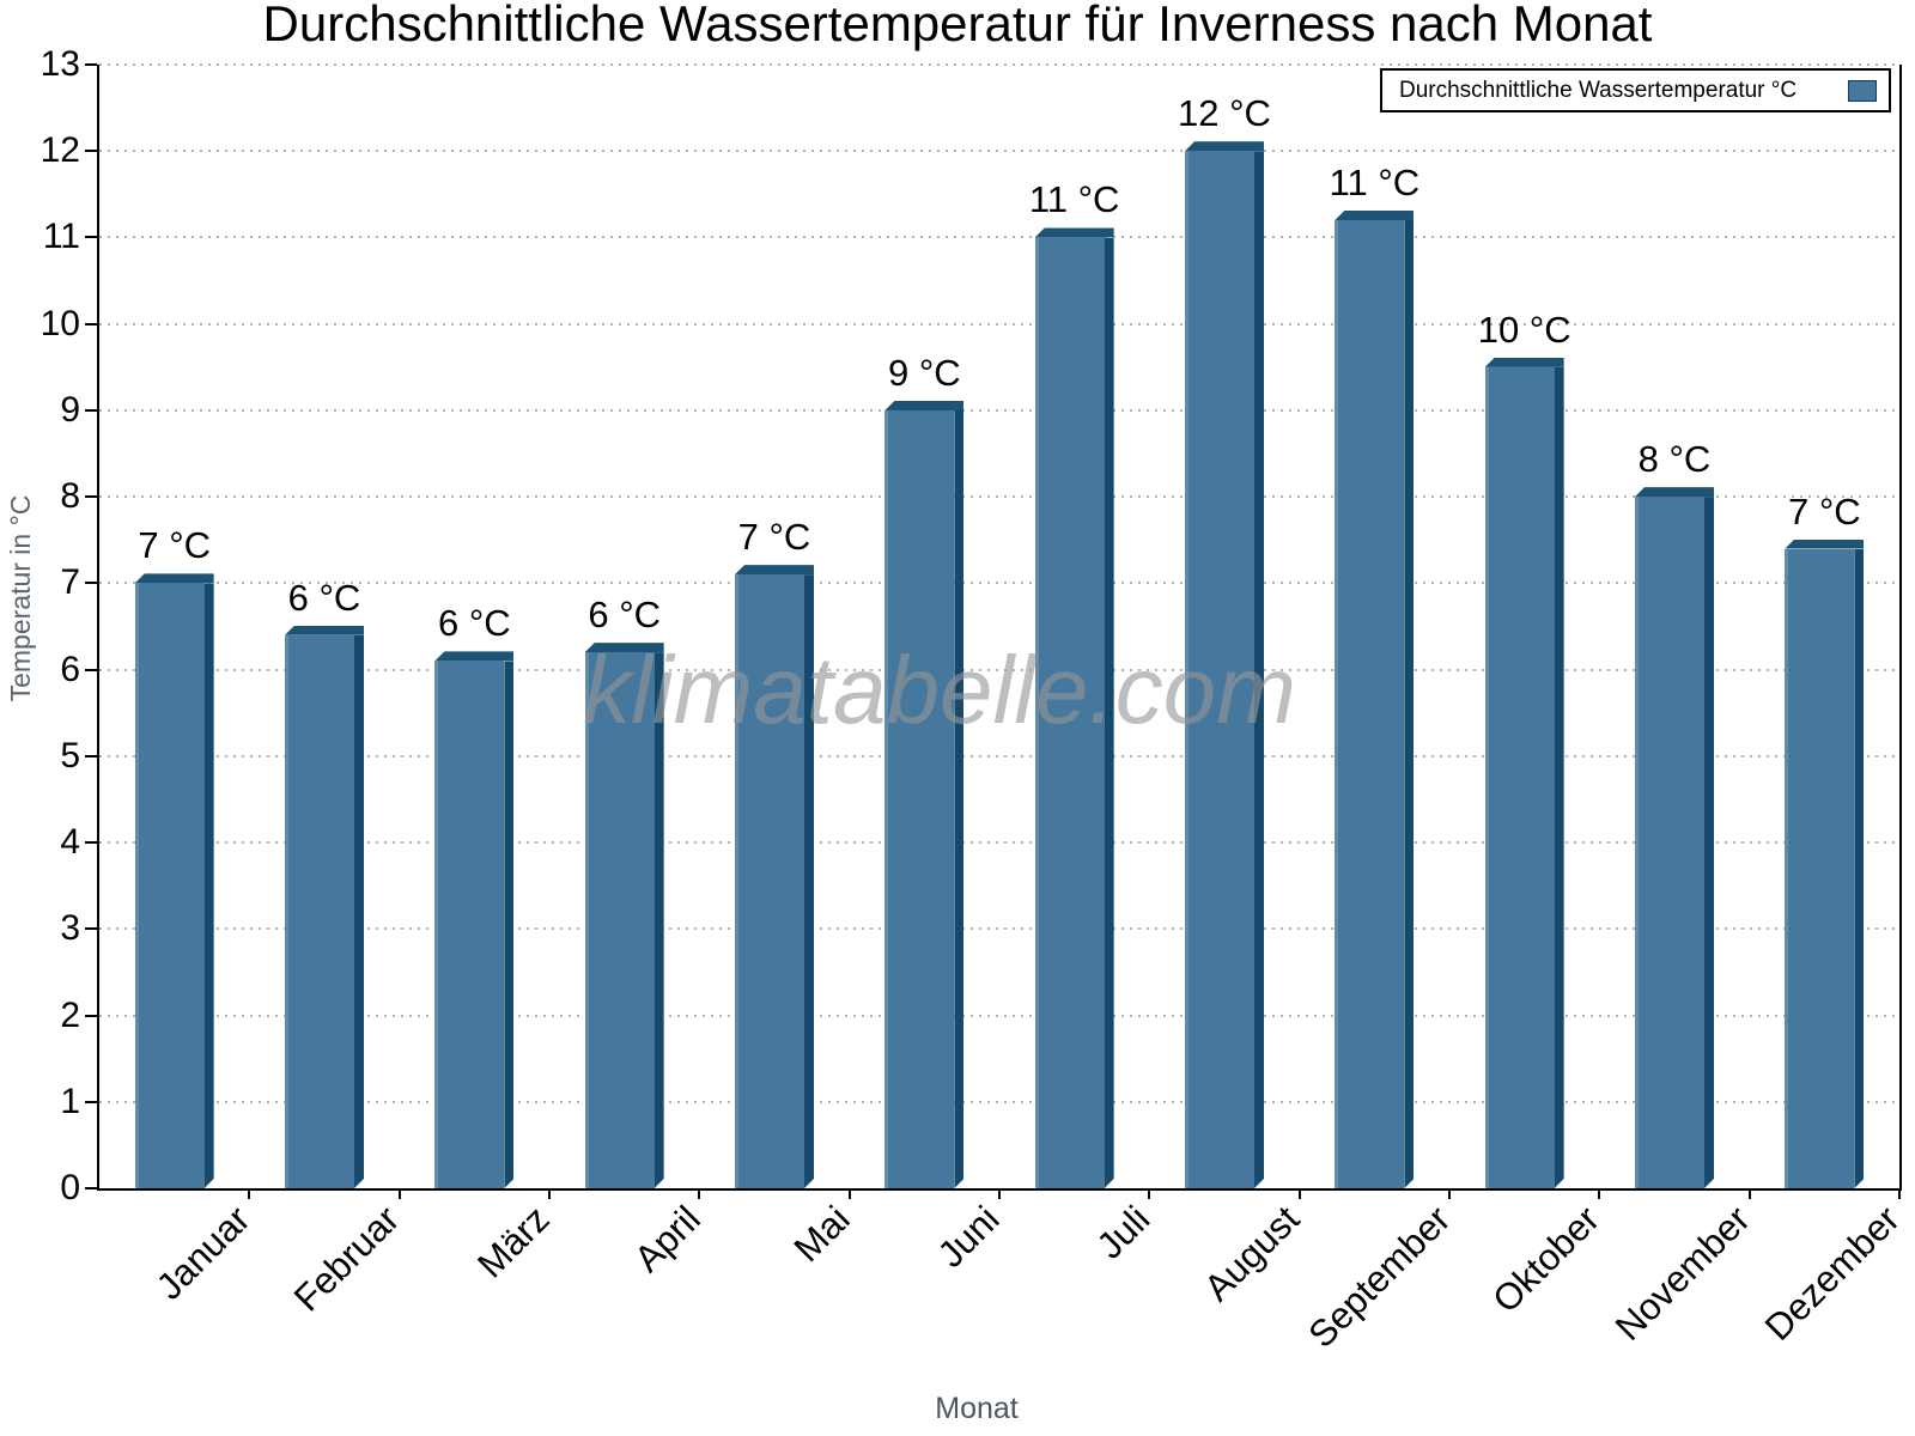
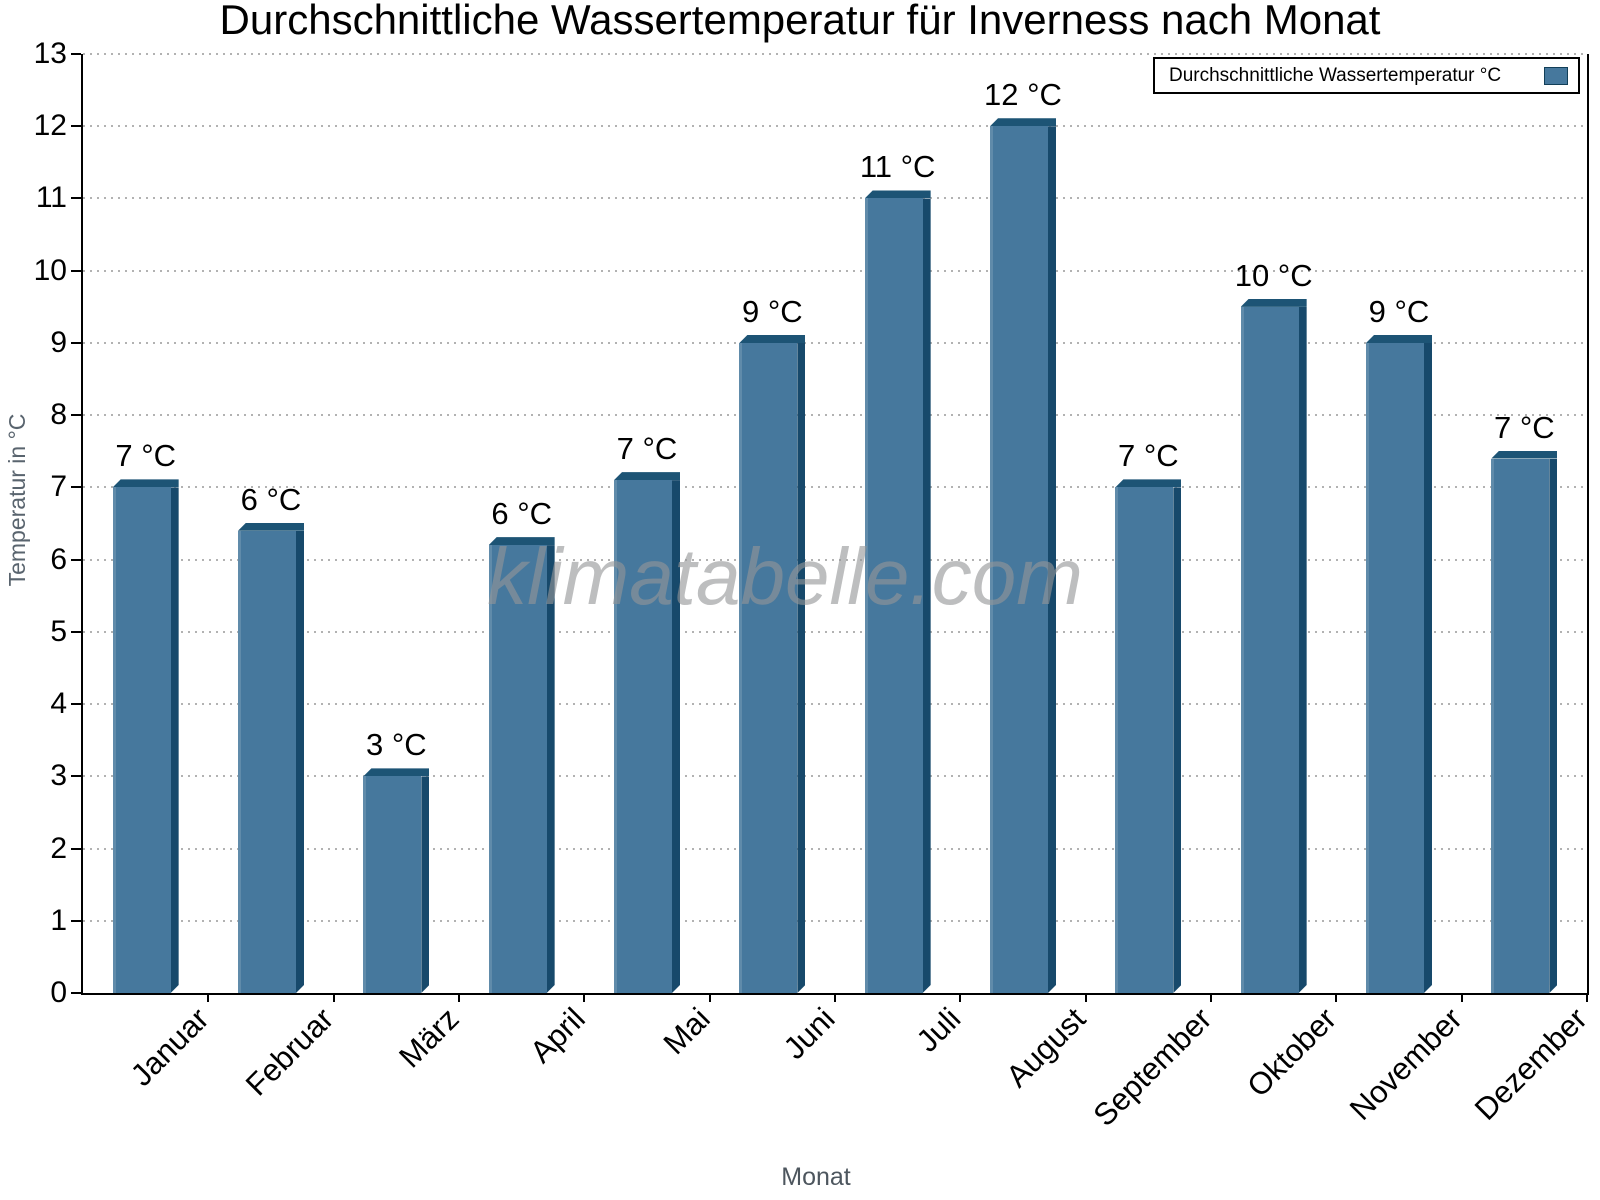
März: 6 -> 3
September: 11 -> 7
November: 8 -> 9
